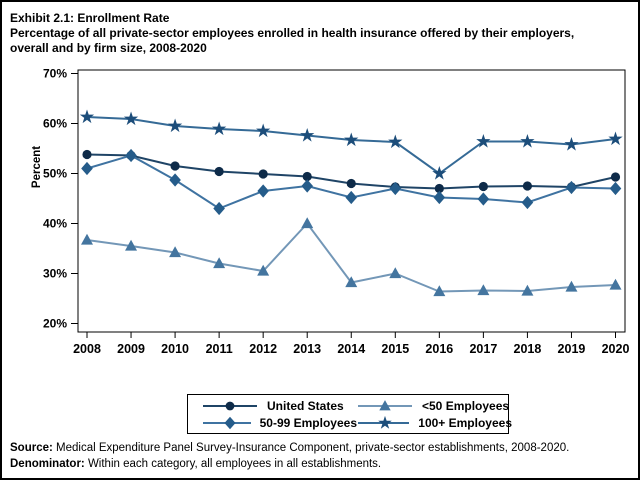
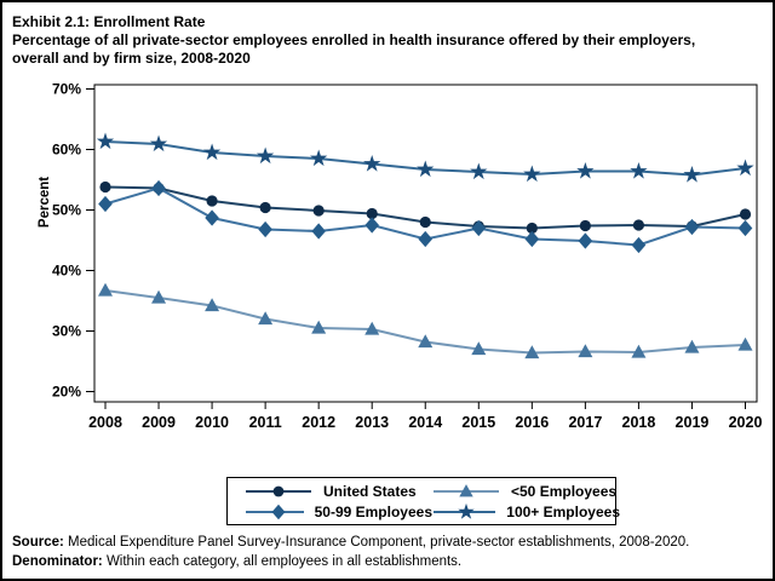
50-99 Employees/2011: 43% -> 47%
<50 Employees/2013: 40% -> 30%
<50 Employees/2015: 30% -> 27%
100+ Employees/2016: 50% -> 56%
